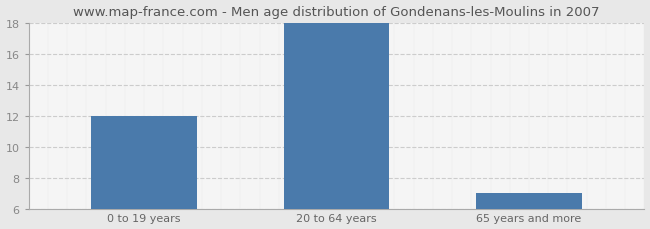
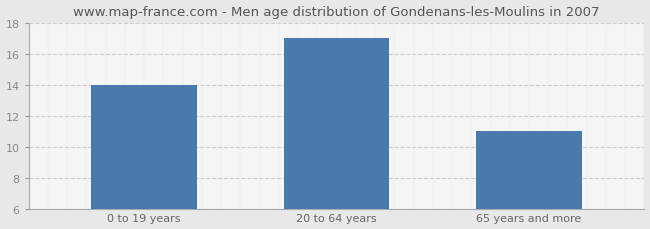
0 to 19 years: 12 -> 14
20 to 64 years: 18 -> 17
65 years and more: 7 -> 11
